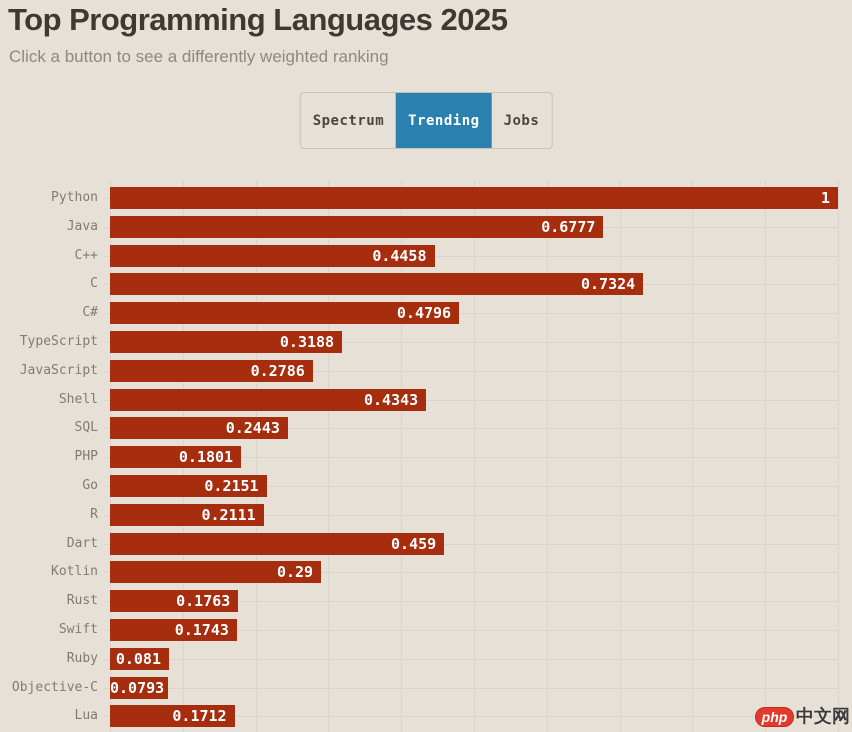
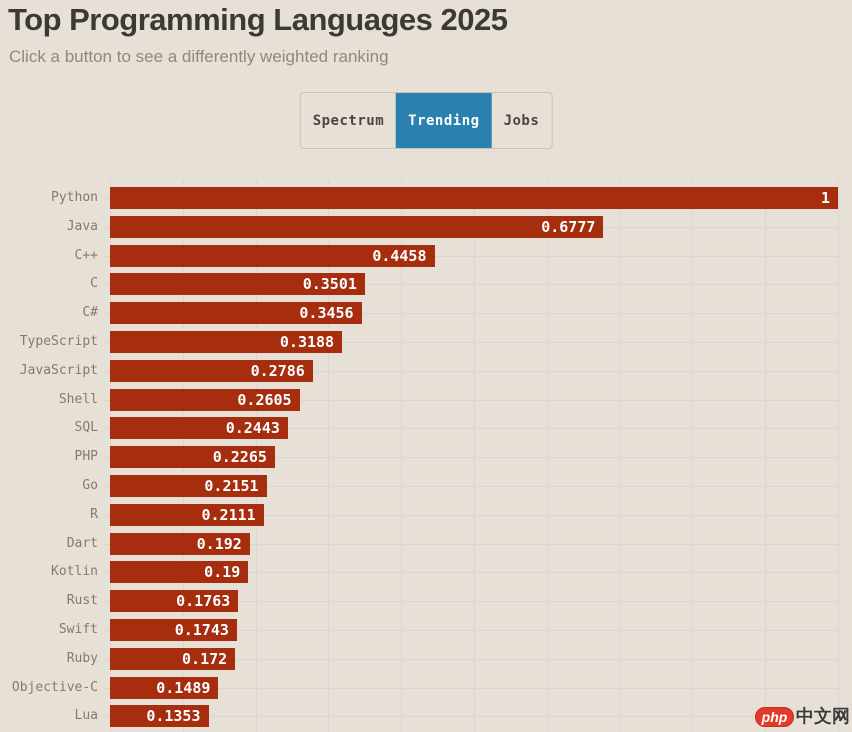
C: 0.7324 -> 0.3501
C#: 0.4796 -> 0.3456
Shell: 0.4343 -> 0.2605
PHP: 0.1801 -> 0.2265
Dart: 0.459 -> 0.192
Kotlin: 0.29 -> 0.19
Ruby: 0.081 -> 0.172
Objective-C: 0.0793 -> 0.1489
Lua: 0.1712 -> 0.1353
